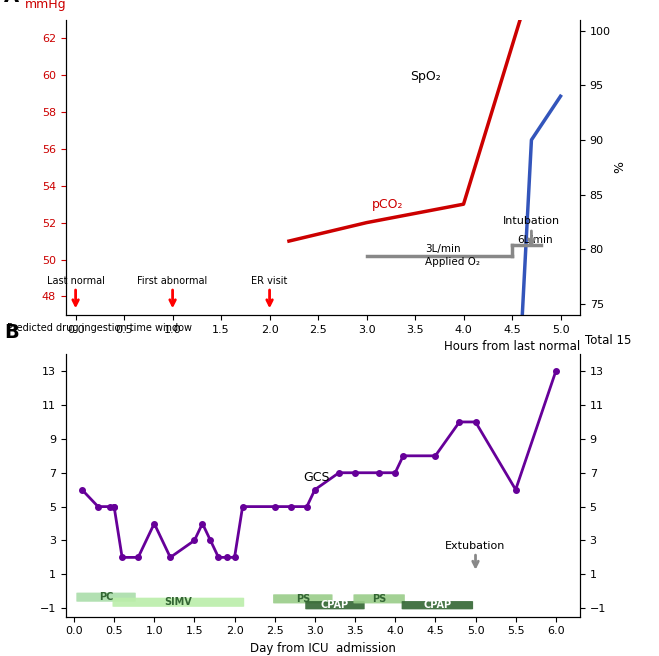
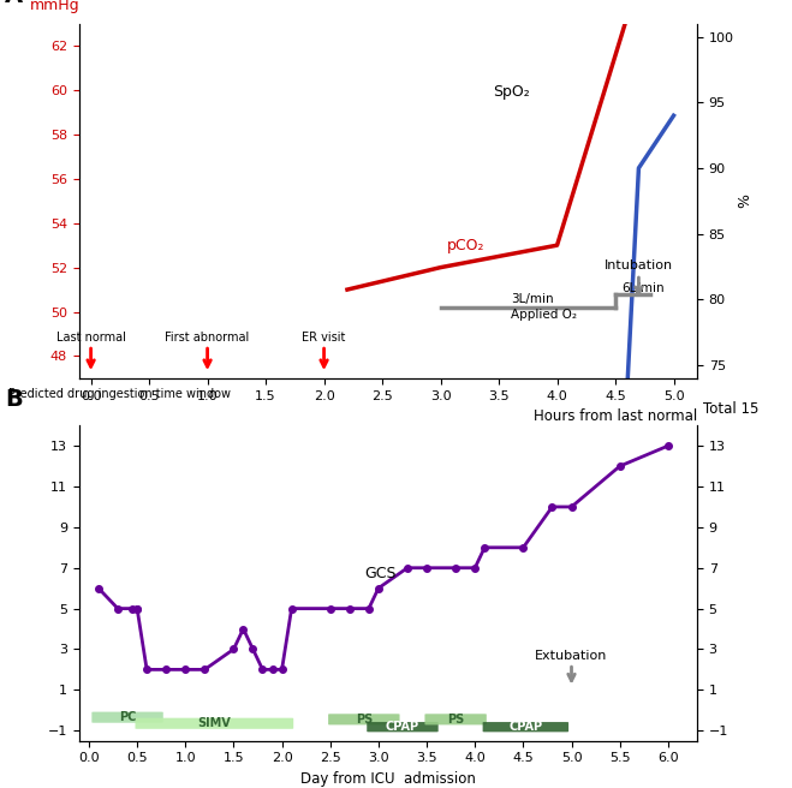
1.0: 4 -> 2
5.5: 6 -> 12
